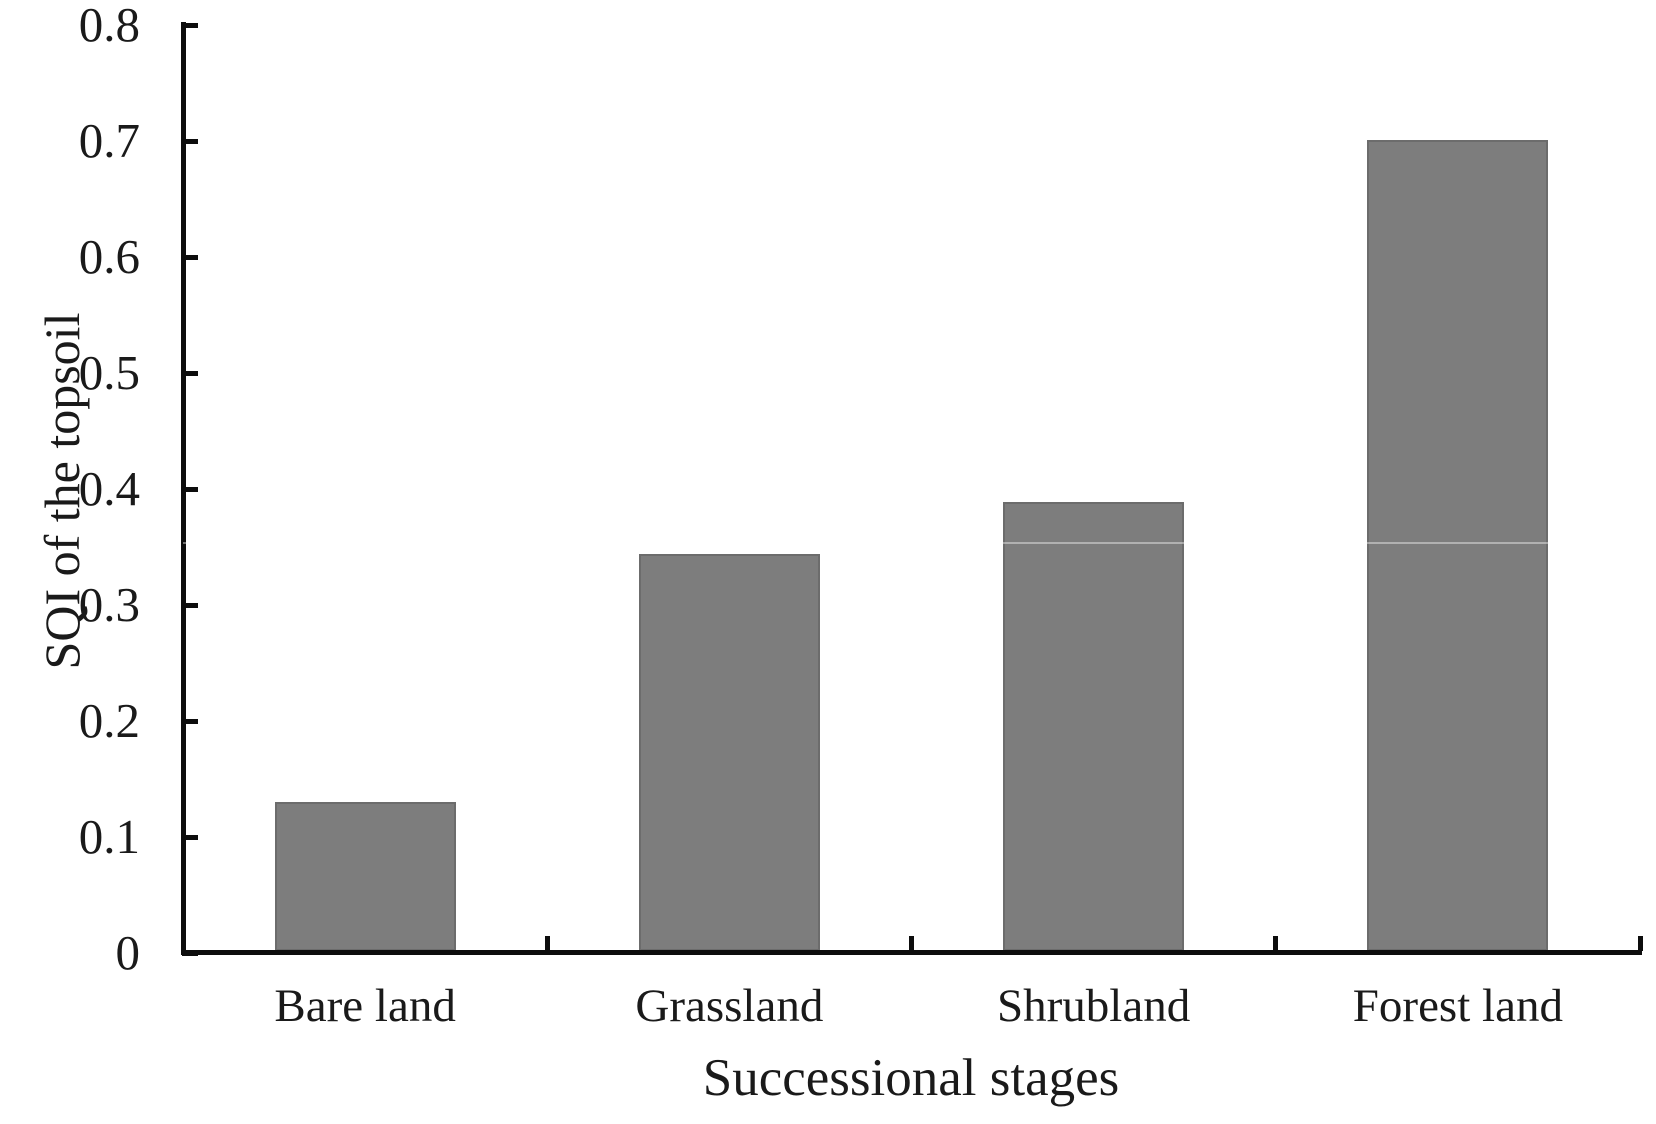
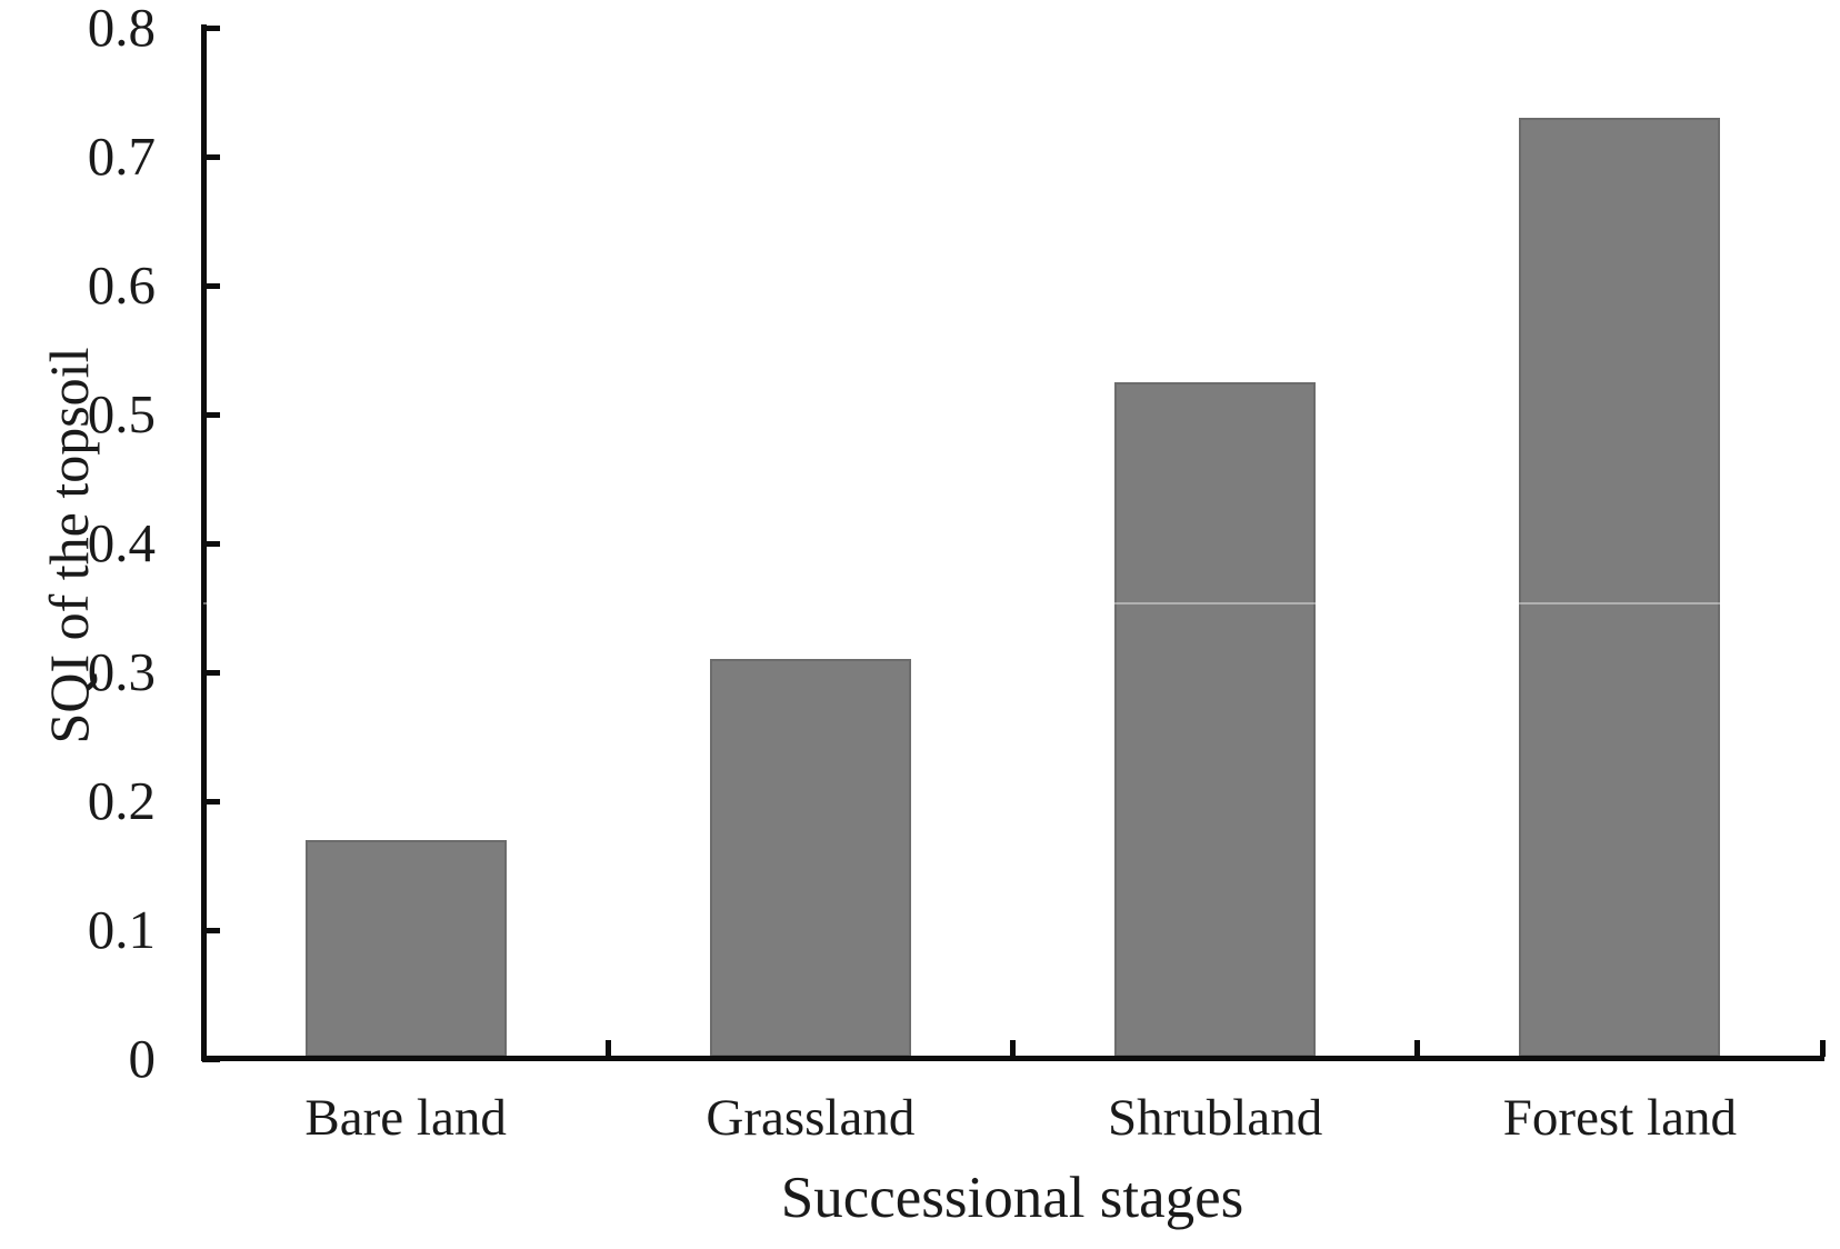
Bare land: 0.130 -> 0.170
Grassland: 0.344 -> 0.310
Shrubland: 0.389 -> 0.525
Forest land: 0.701 -> 0.730
